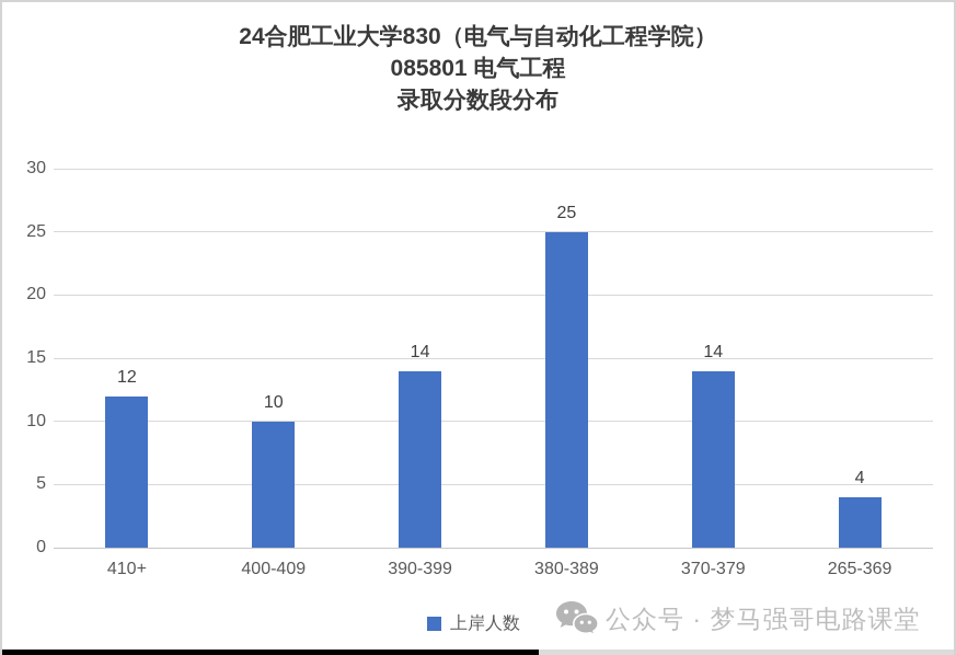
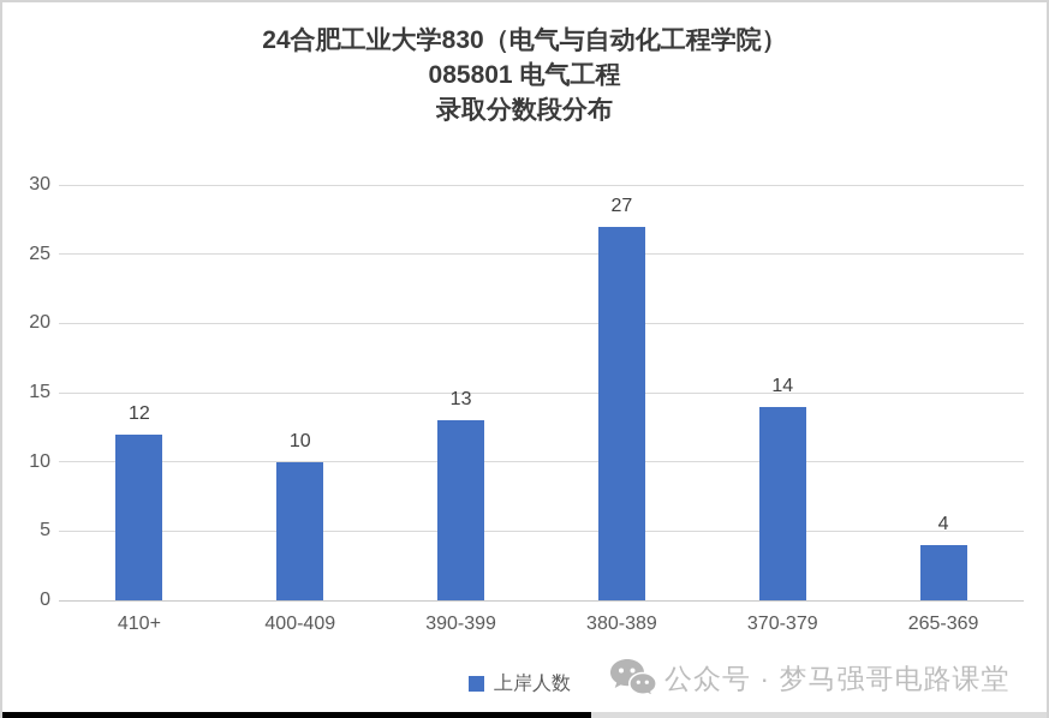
390-399: 14 -> 13
380-389: 25 -> 27
